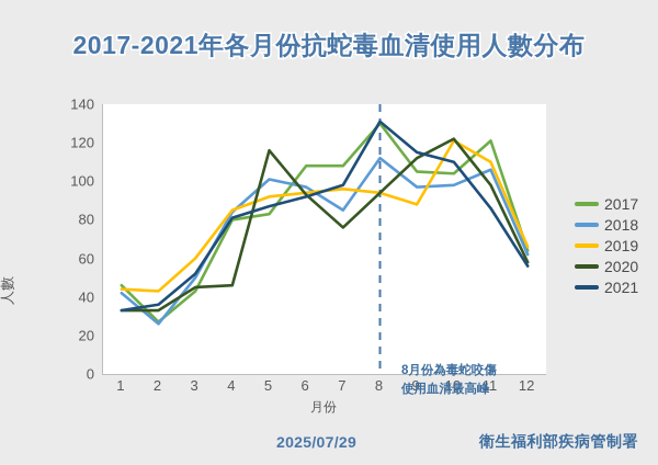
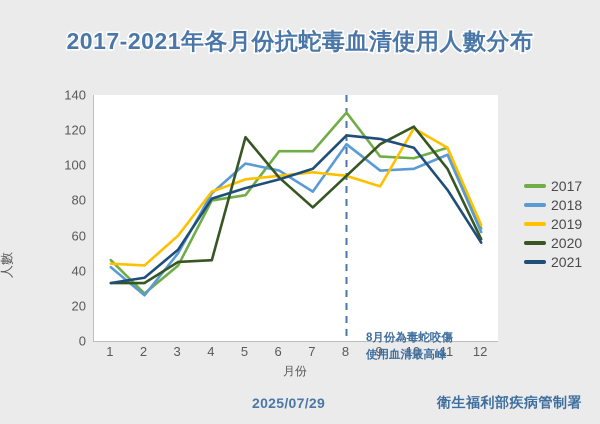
2021/8: 131 -> 117
2017/11: 121 -> 110
